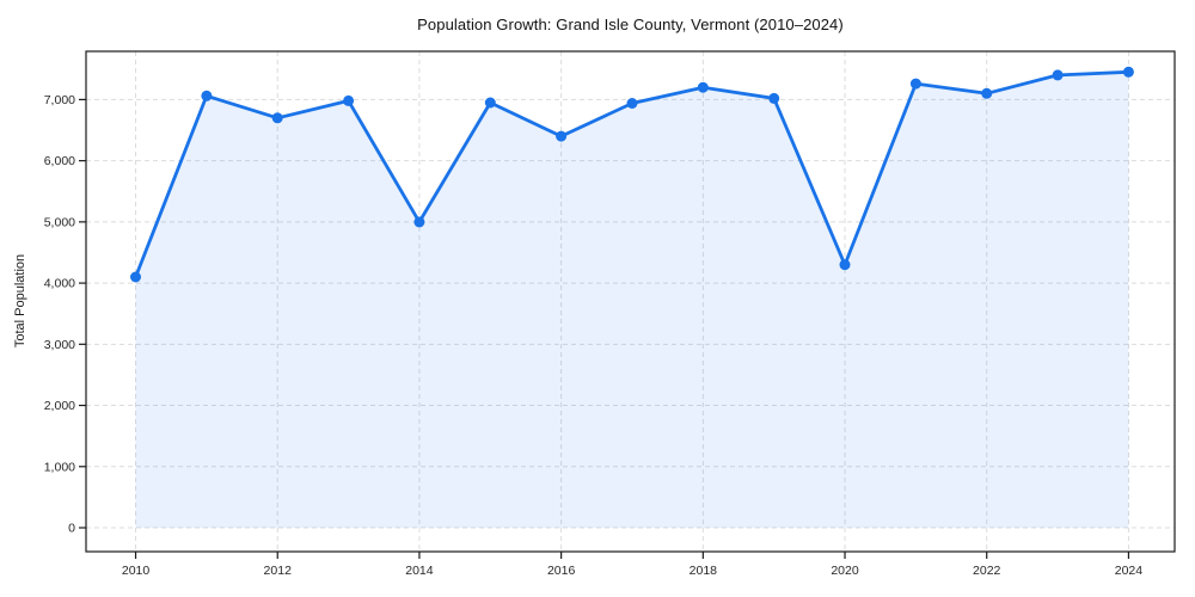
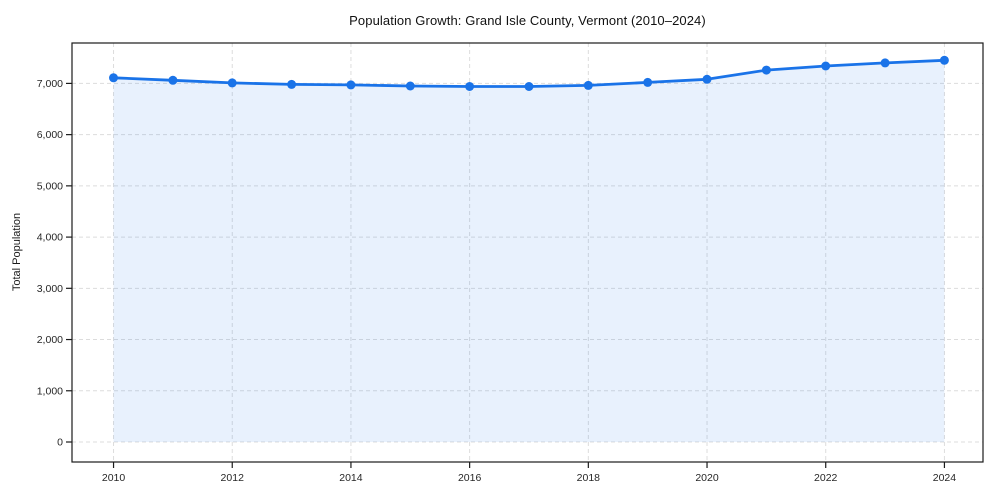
2010: 4100 -> 7100
2012: 6700 -> 7000
2014: 5000 -> 7000
2016: 6400 -> 6900
2018: 7200 -> 7000
2020: 4300 -> 7100
2022: 7100 -> 7300
